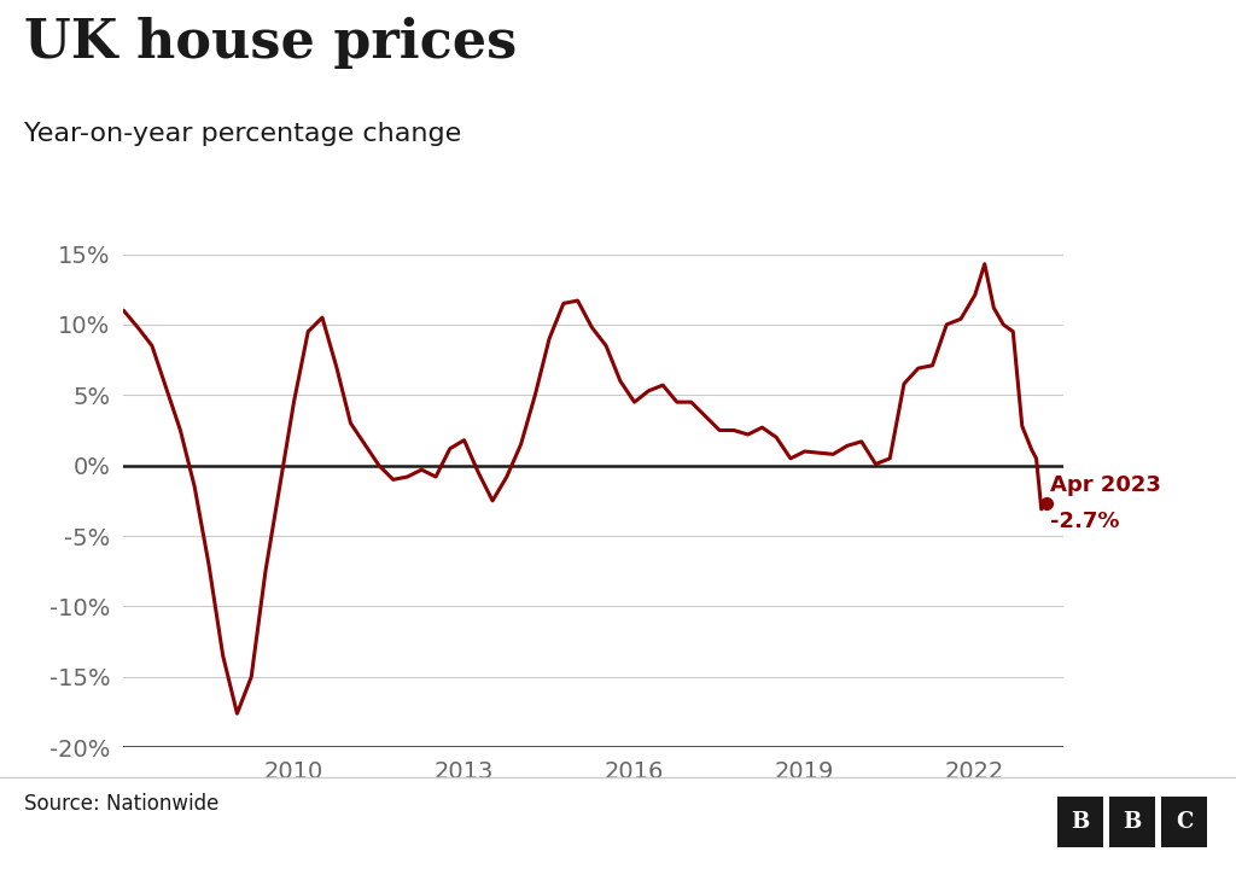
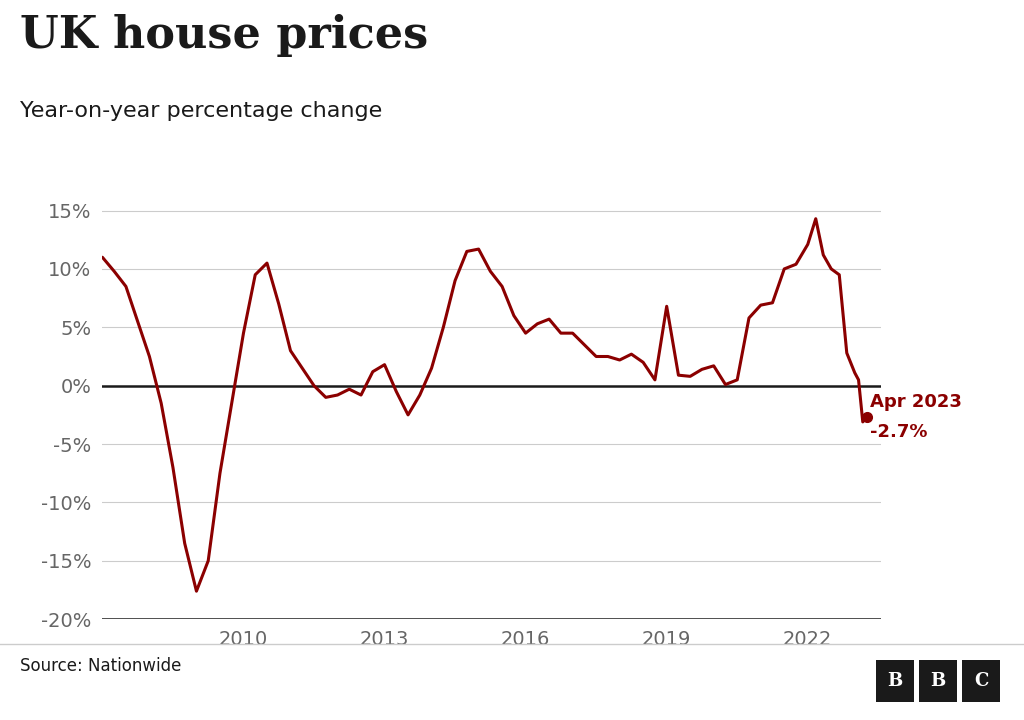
2019: 1.0% -> 6.8%
